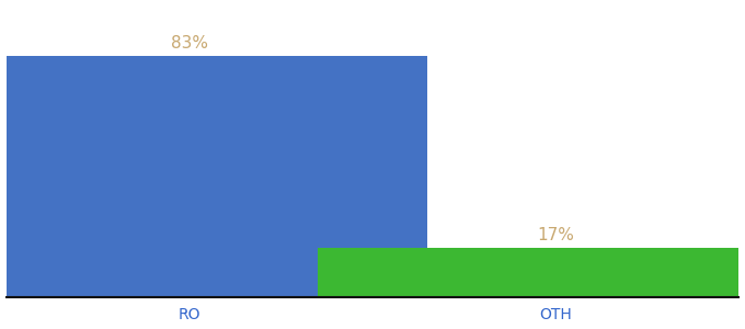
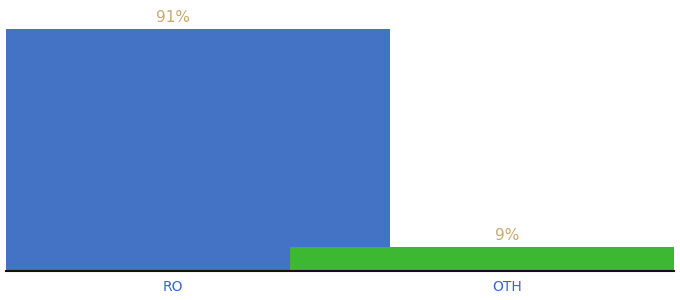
RO: 83% -> 91%
OTH: 17% -> 9%
